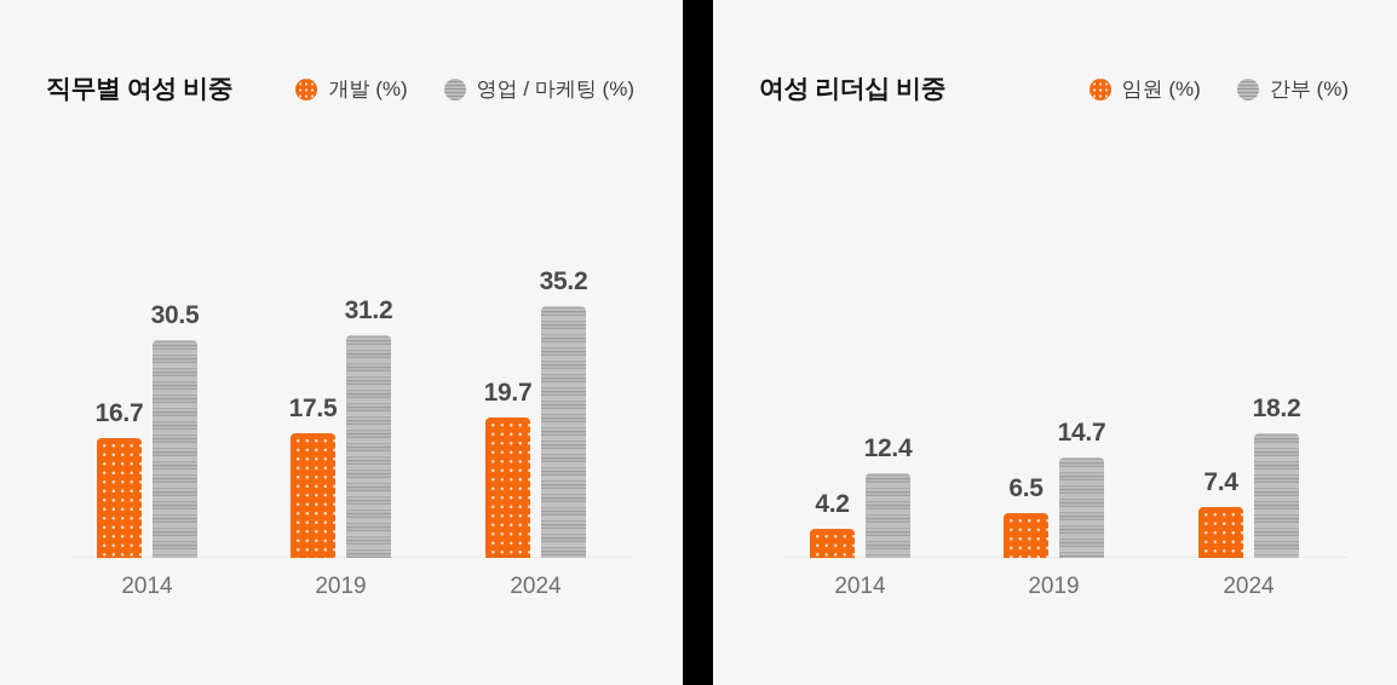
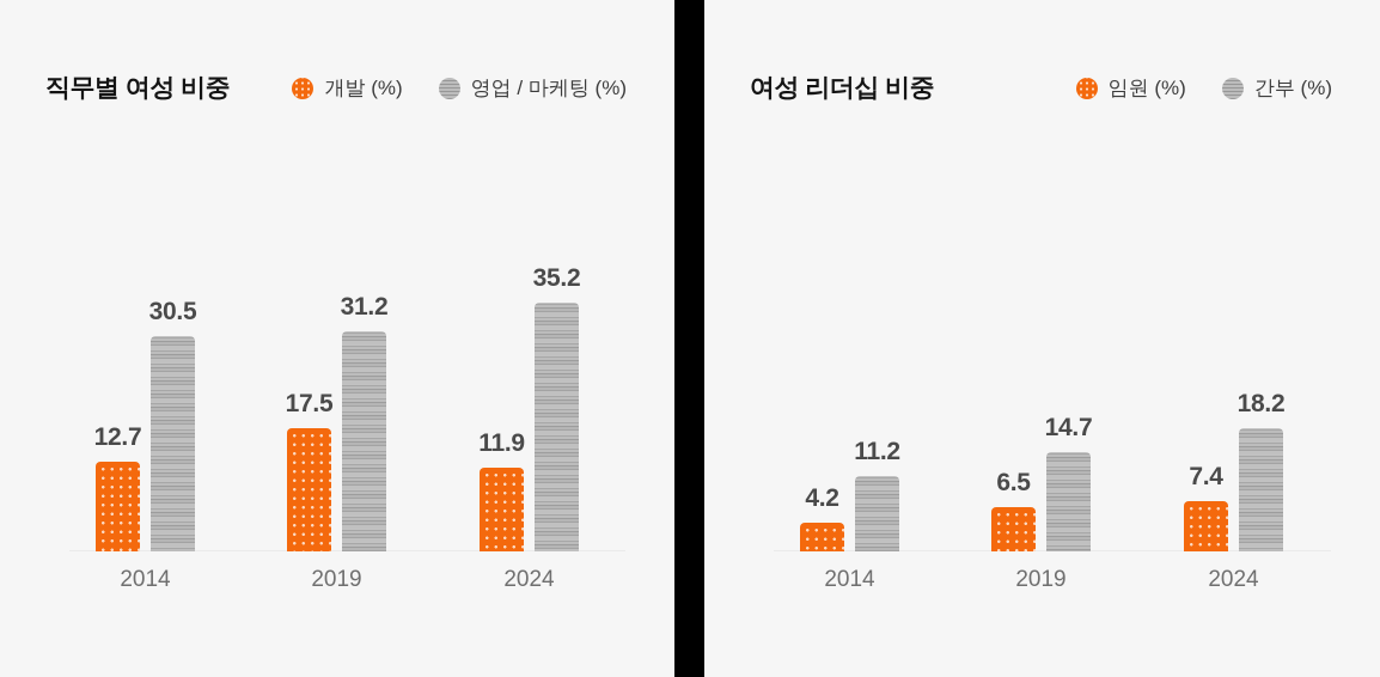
직무별 여성 비중/개발 (%)/2014: 16.7 -> 12.7
직무별 여성 비중/개발 (%)/2024: 19.7 -> 11.9
여성 리더십 비중/간부 (%)/2014: 12.4 -> 11.2
